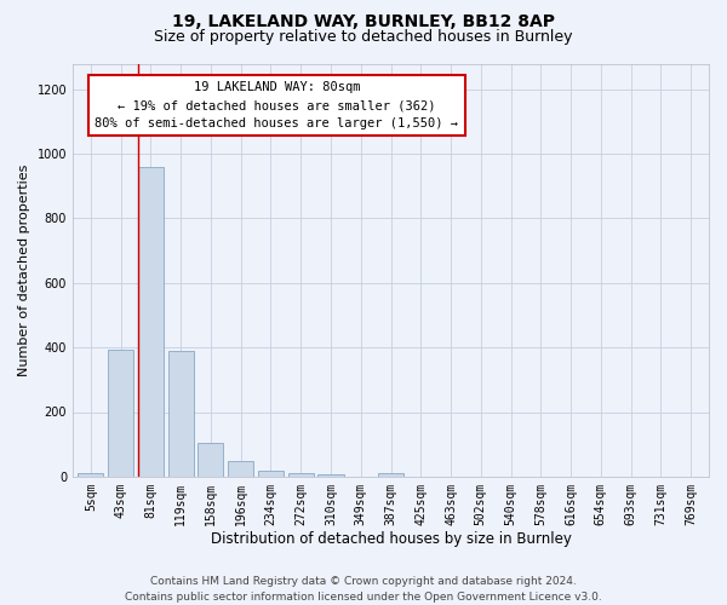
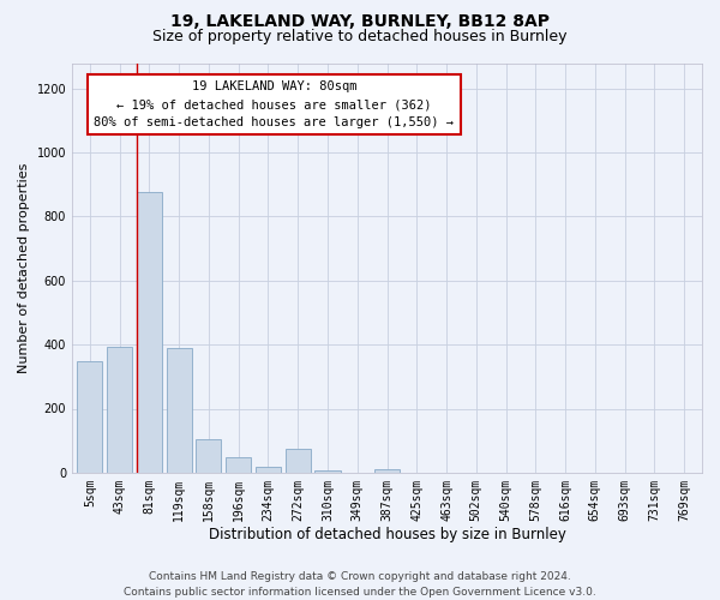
5sqm: 10 -> 350
81sqm: 960 -> 875
272sqm: 12 -> 75
